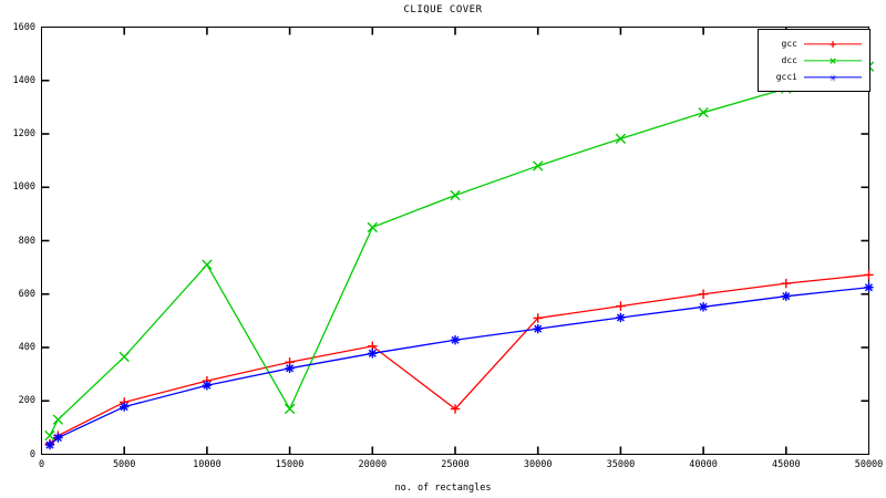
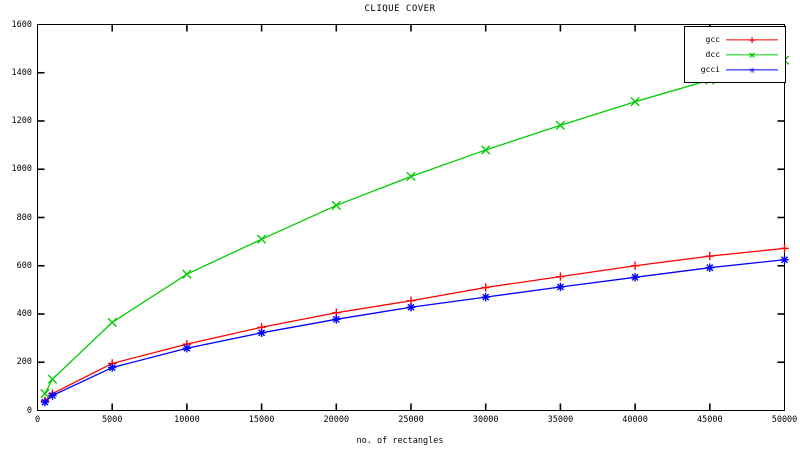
dcc/10000: 710 -> 560
dcc/15000: 170 -> 710
gcc/25000: 170 -> 460
